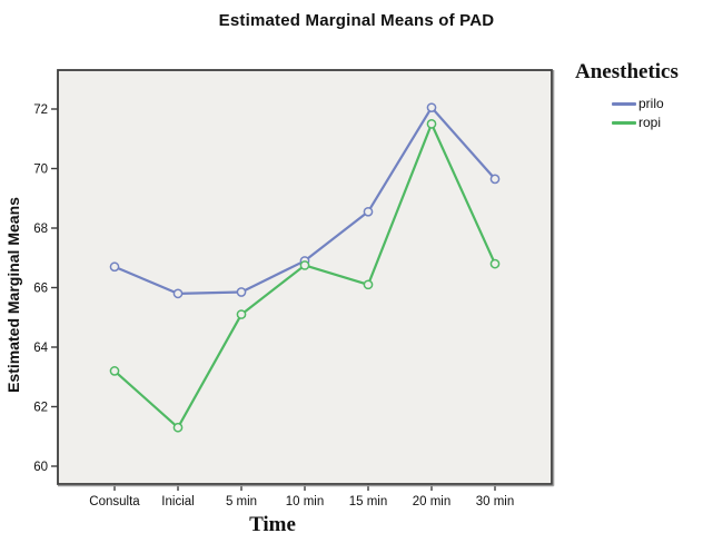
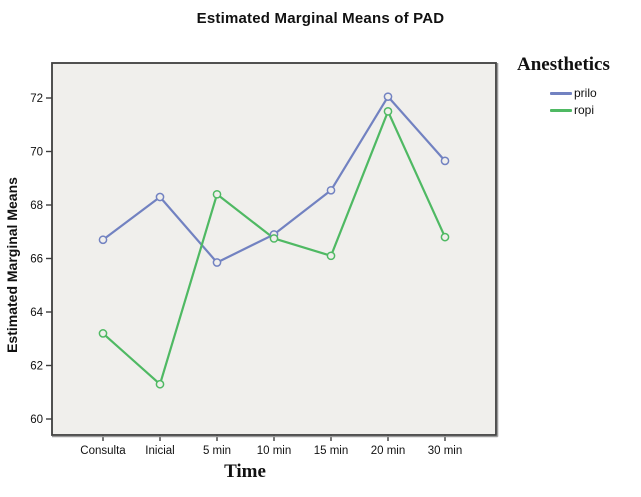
prilo/Inicial: 65.8 -> 68.3
ropi/5 min: 65.1 -> 68.4
